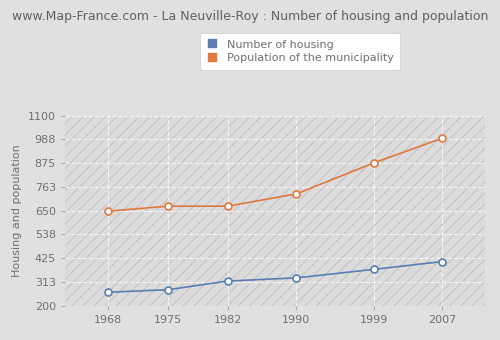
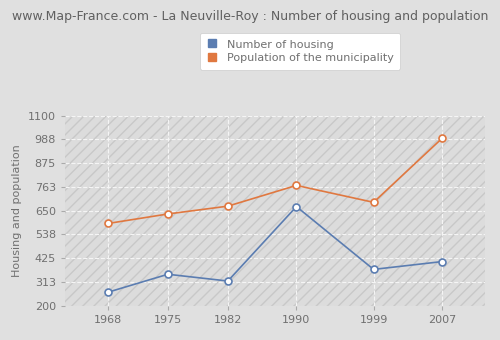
Population of the municipality/1968: 648 -> 590
Number of housing/1975: 277 -> 350
Population of the municipality/1975: 672 -> 635
Number of housing/1990: 333 -> 670
Population of the municipality/1990: 730 -> 770
Population of the municipality/1999: 876 -> 690
